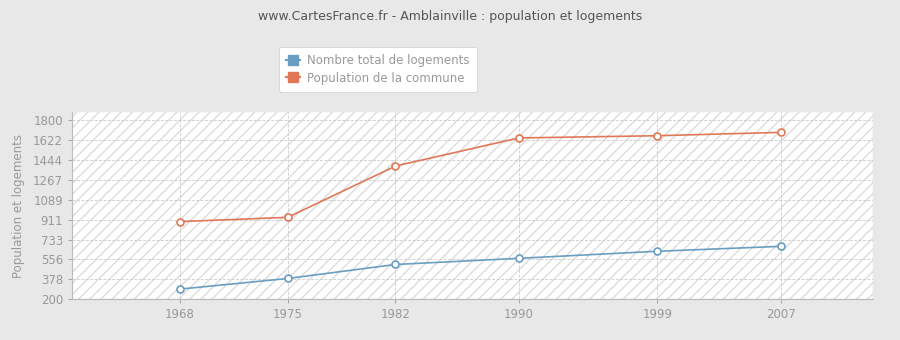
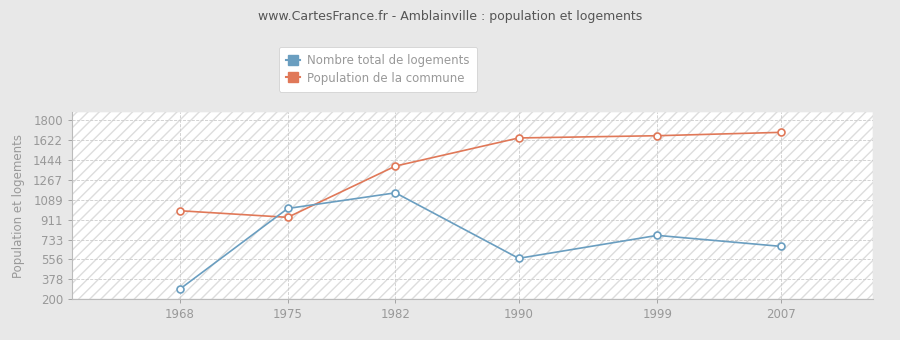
Population de la commune/1968: 890 -> 990
Nombre total de logements/1975: 380 -> 1010
Nombre total de logements/1982: 510 -> 1150
Nombre total de logements/1999: 630 -> 770
